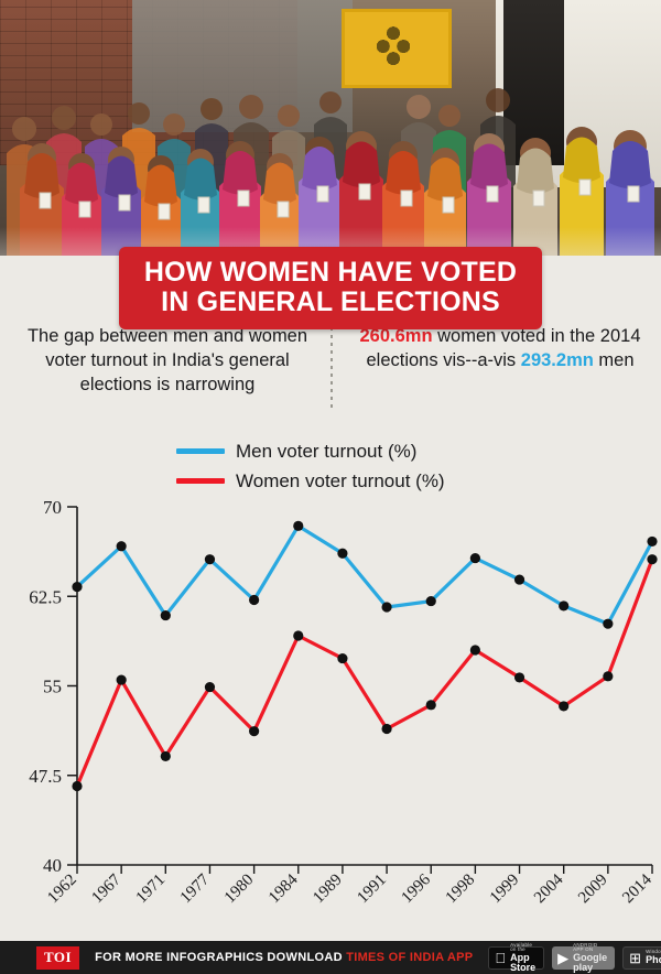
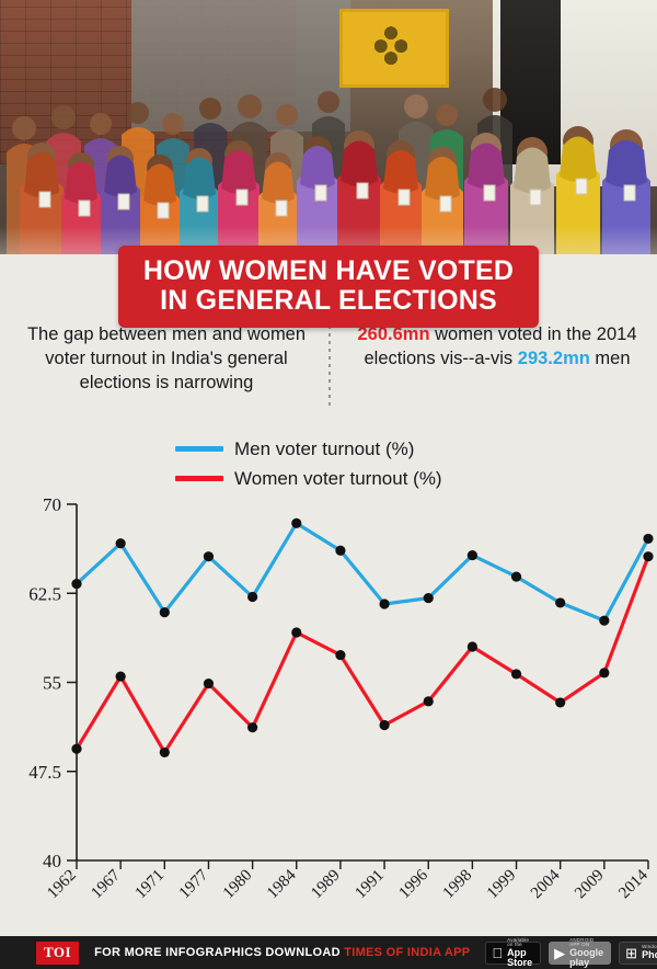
Women voter turnout (%)/1962: 46.6 -> 49.4
